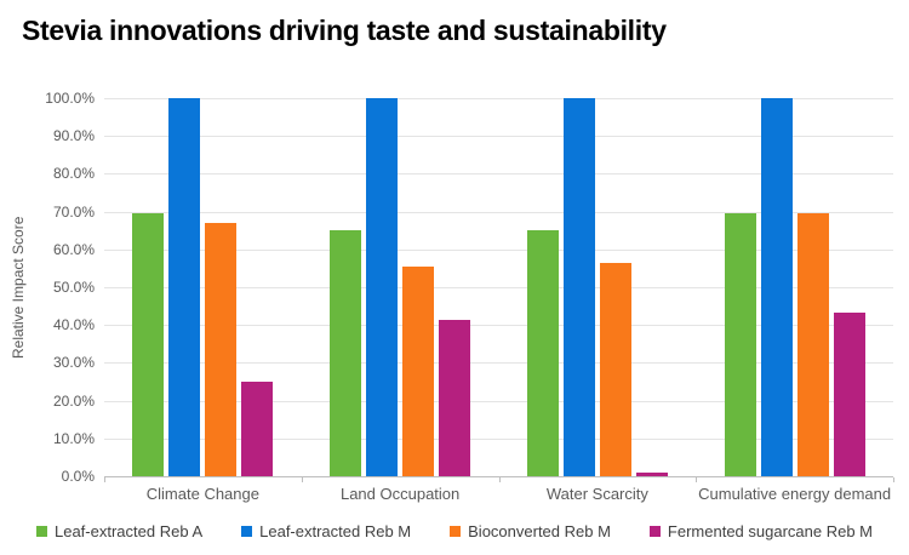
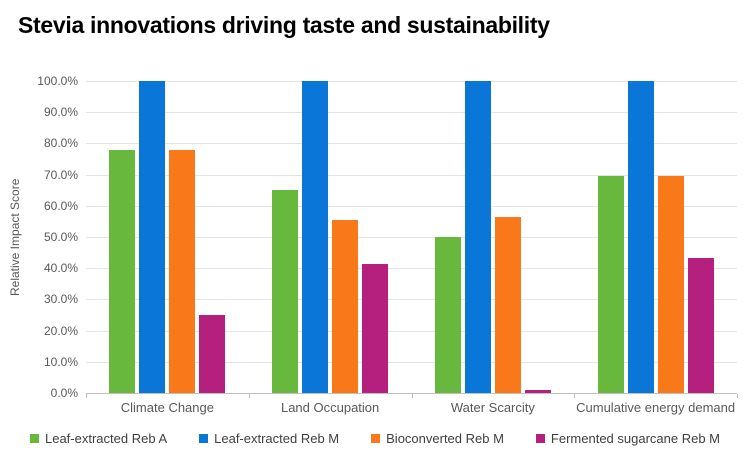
Leaf-extracted Reb A/Climate Change: 70% -> 78%
Bioconverted Reb M/Climate Change: 67% -> 78%
Leaf-extracted Reb A/Water Scarcity: 65% -> 50%
